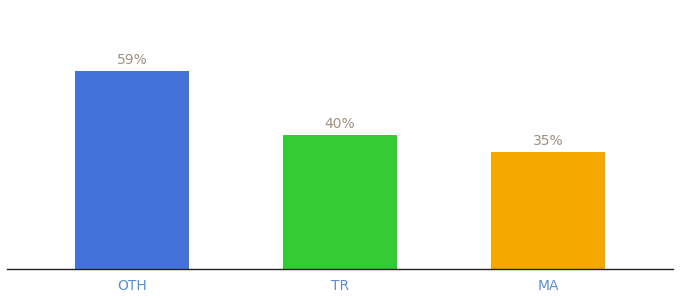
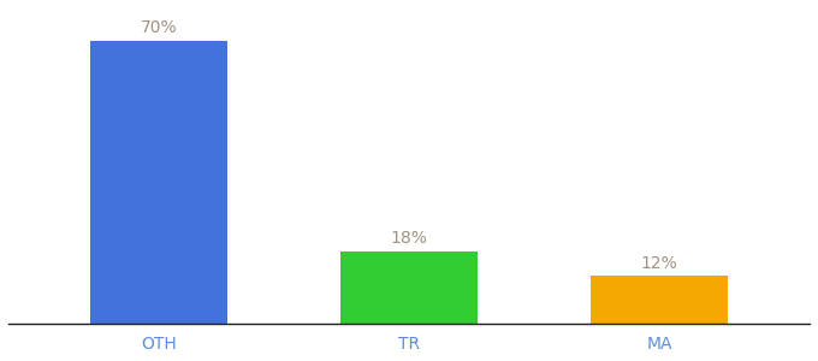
OTH: 59% -> 70%
TR: 40% -> 18%
MA: 35% -> 12%
